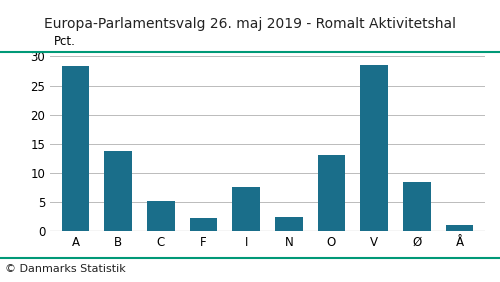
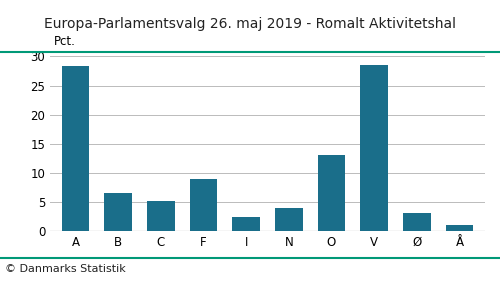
B: 13.8 -> 6.5
F: 2.2 -> 9.0
I: 7.6 -> 2.5
N: 2.4 -> 4.0
Ø: 8.4 -> 3.1
